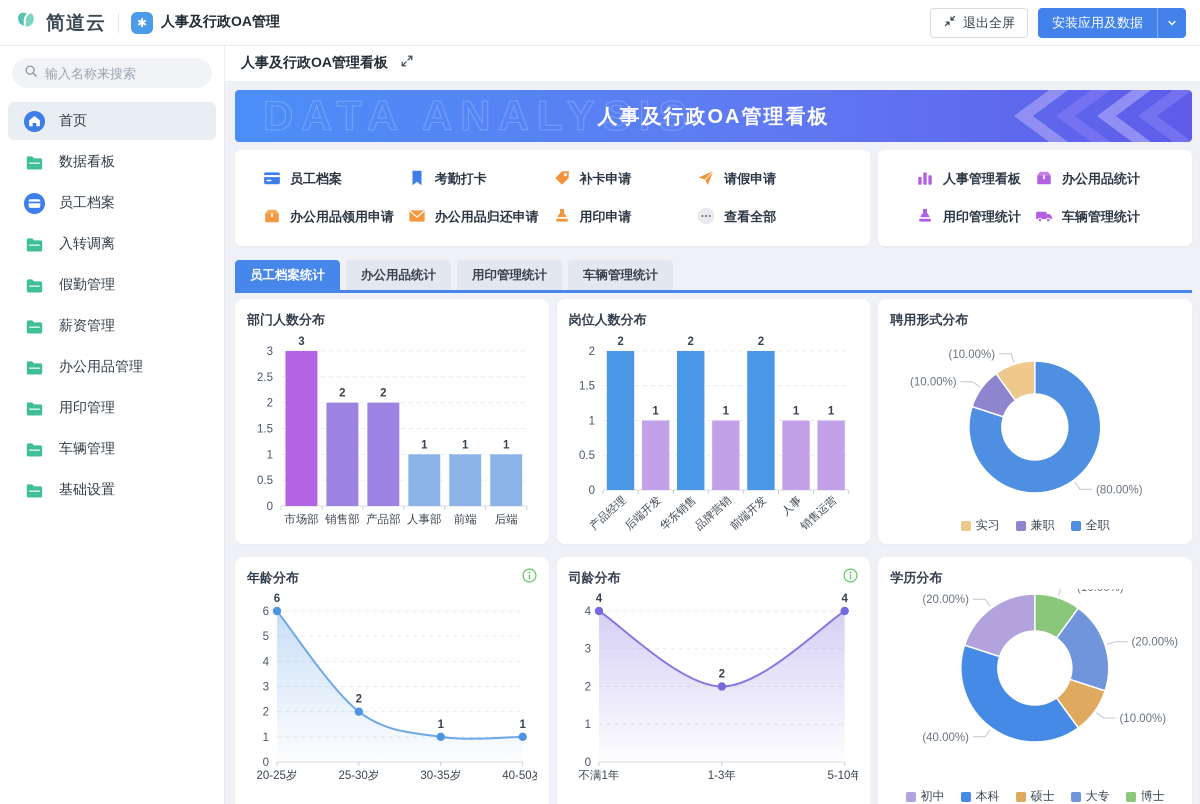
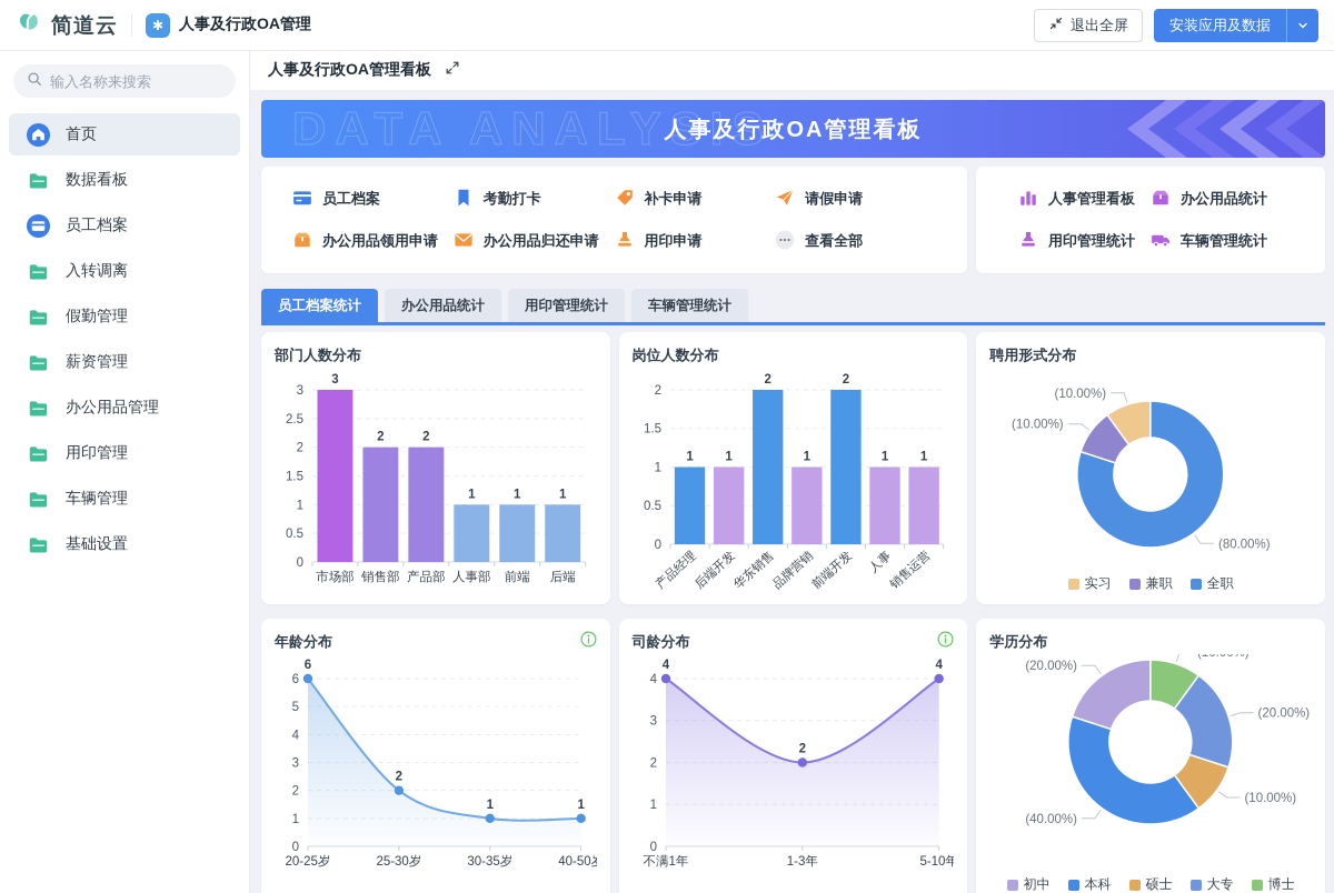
岗位人数分布/产品经理: 2 -> 1
